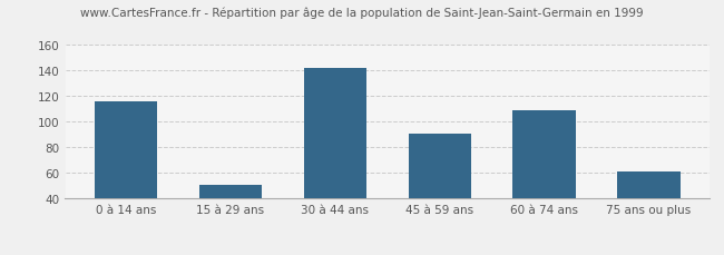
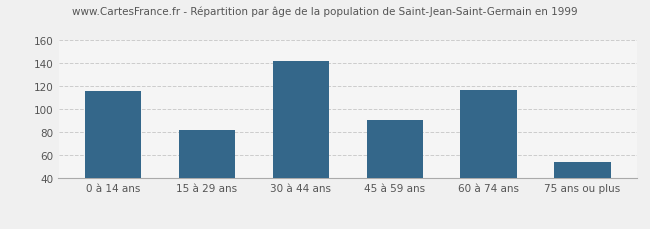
15 à 29 ans: 51 -> 82
60 à 74 ans: 109 -> 117
75 ans ou plus: 61 -> 54
